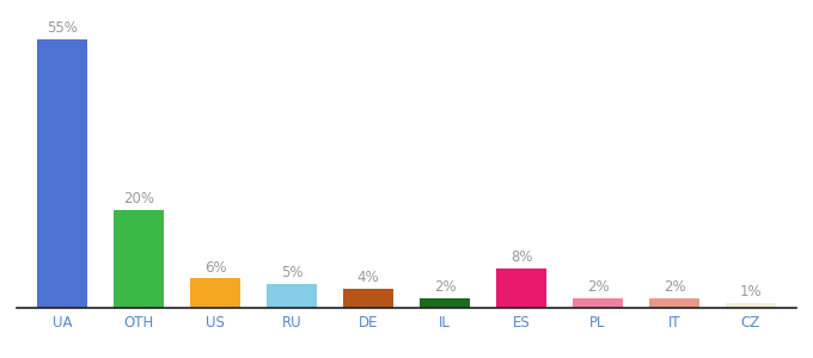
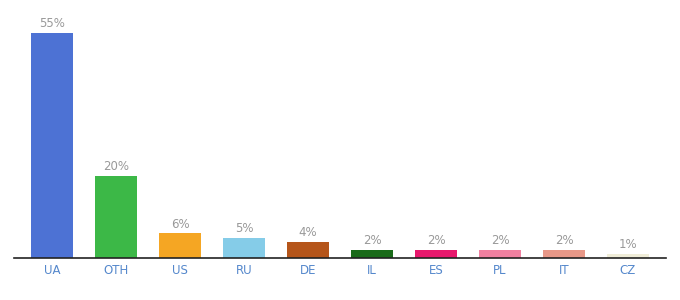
ES: 8% -> 2%
